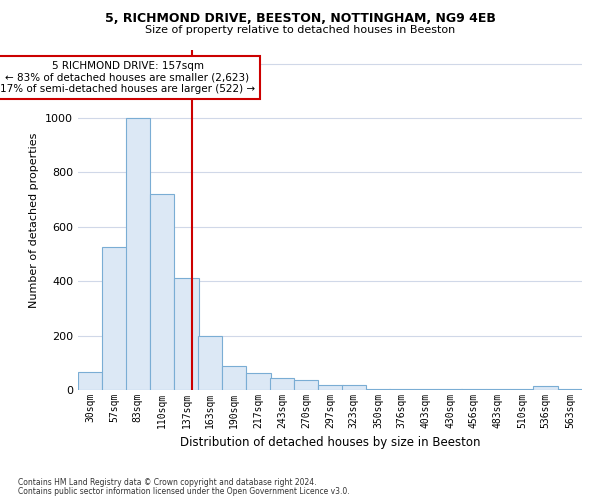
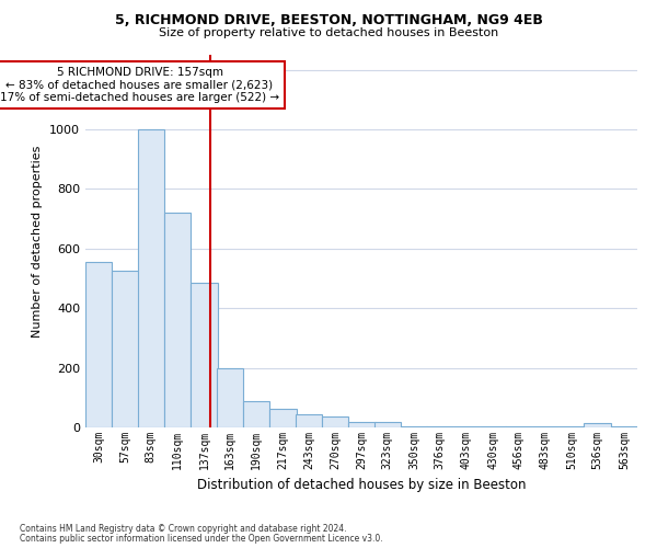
30sqm: 65 -> 555
137sqm: 410 -> 485
